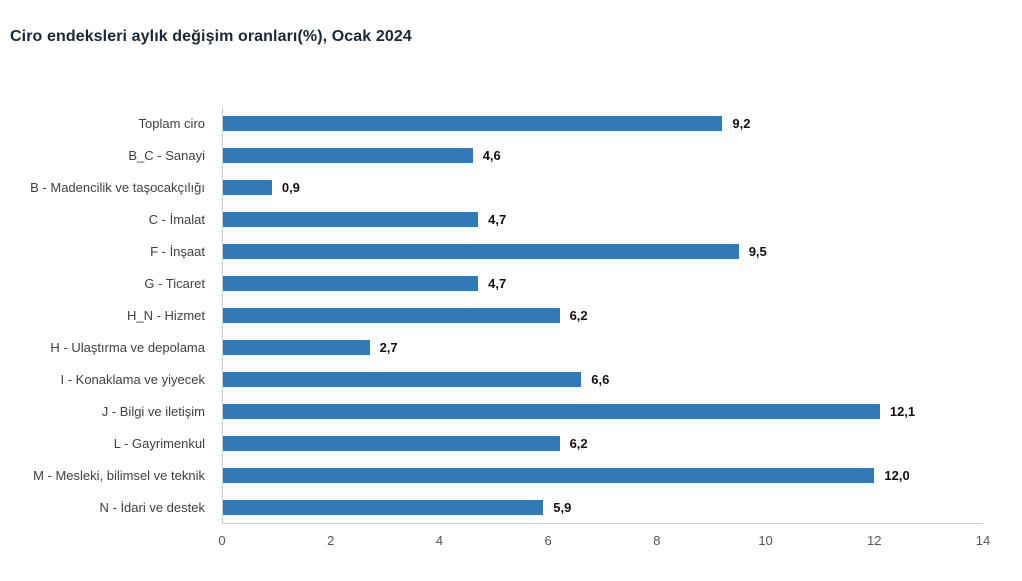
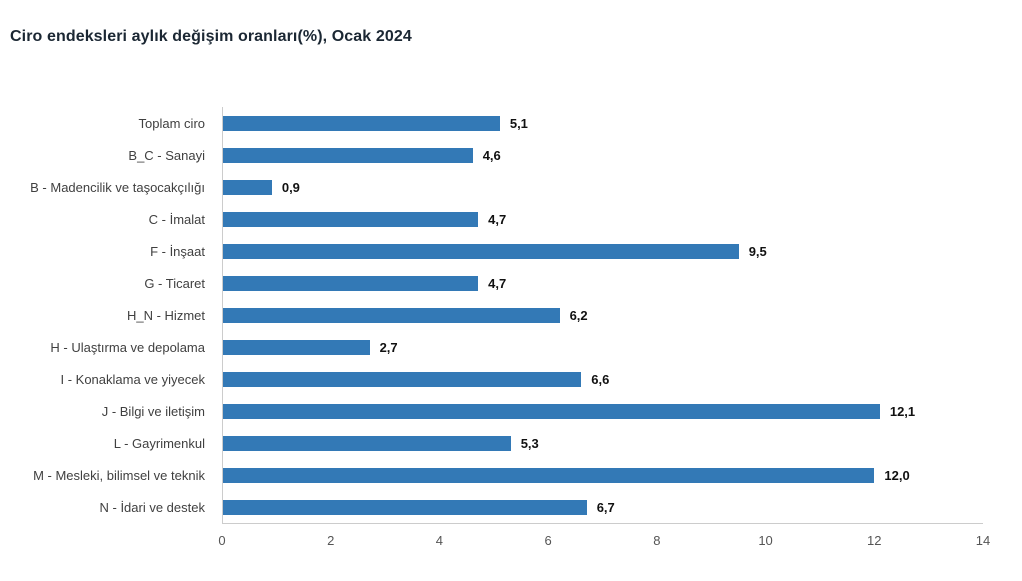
Toplam ciro: 9,2 -> 5,1
L - Gayrimenkul: 6,2 -> 5,3
N - İdari ve destek: 5,9 -> 6,7
